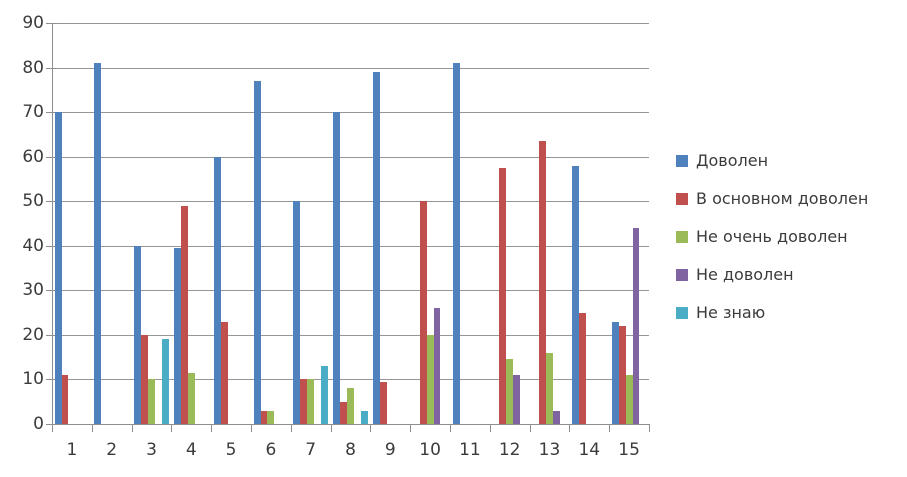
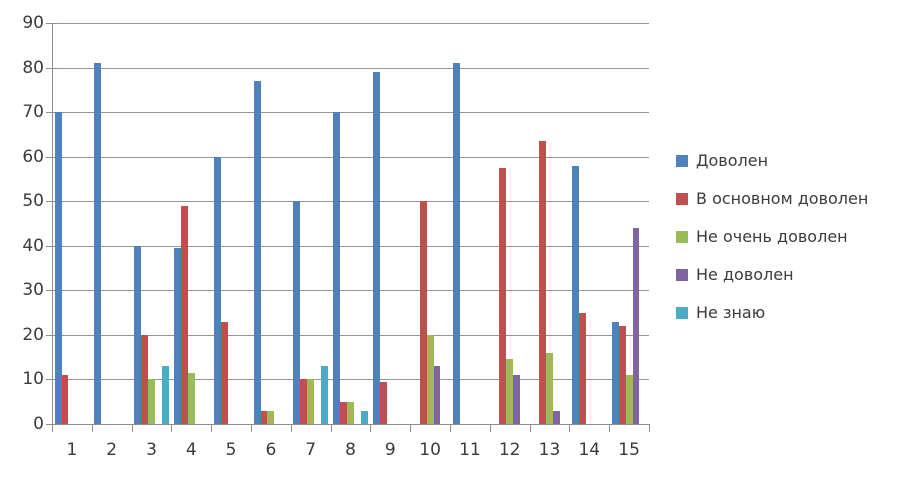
Не знаю/3: 19 -> 13
Не очень доволен/8: 8 -> 5
Не доволен/10: 26 -> 13
